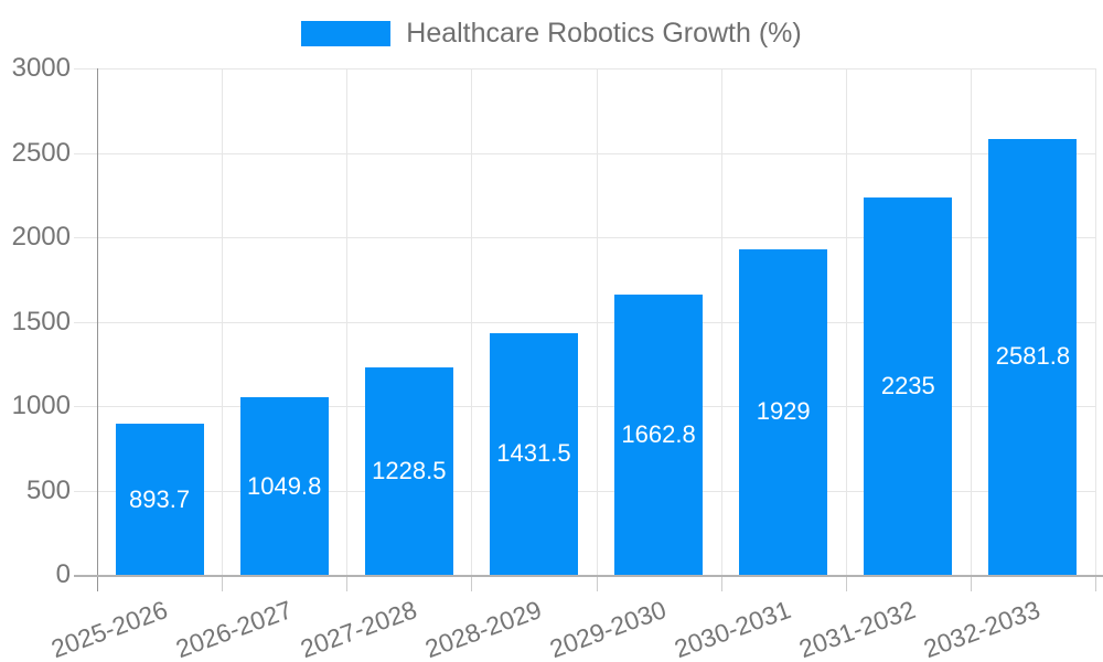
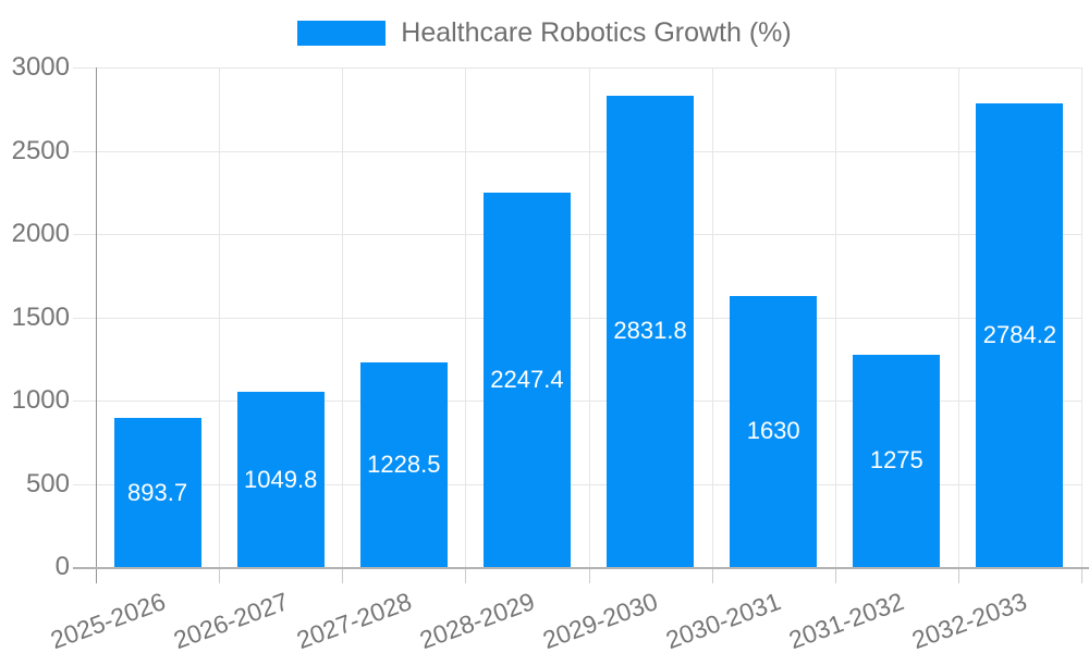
2028-2029: 1431.5 -> 2247.4
2029-2030: 1662.8 -> 2831.8
2030-2031: 1929 -> 1630
2031-2032: 2235 -> 1275
2032-2033: 2581.8 -> 2784.2
